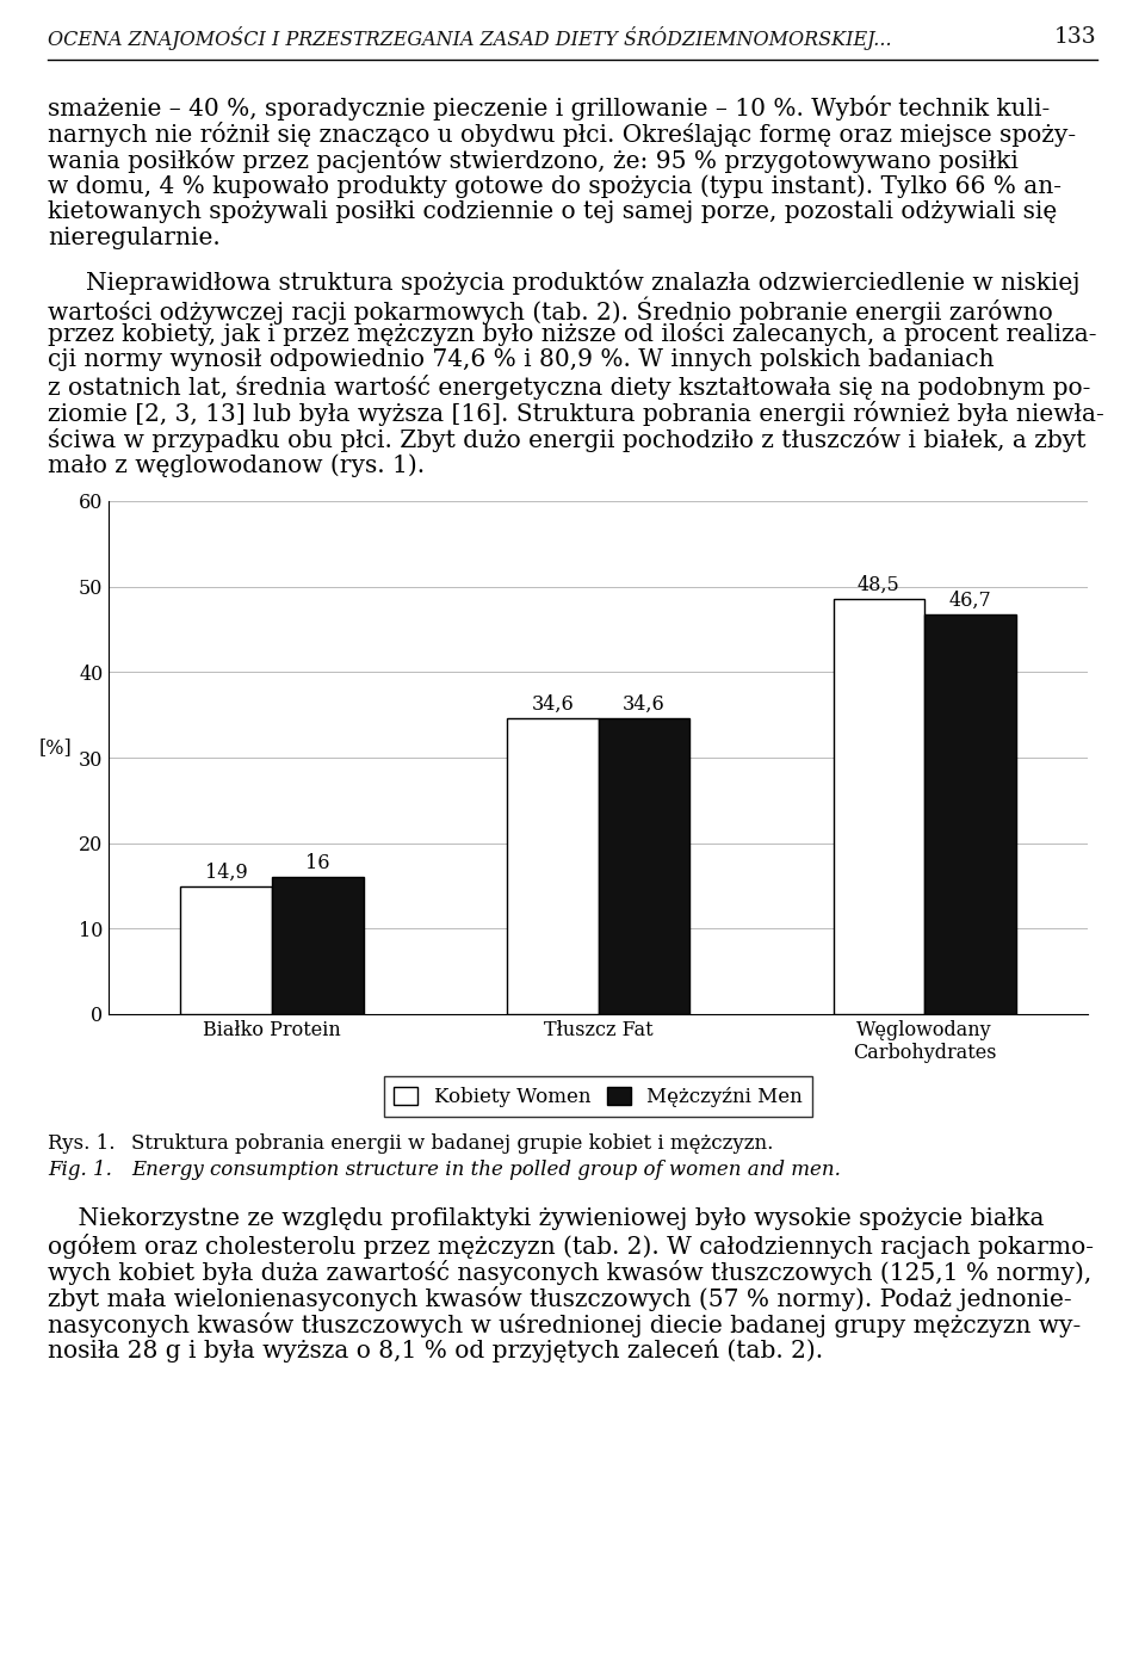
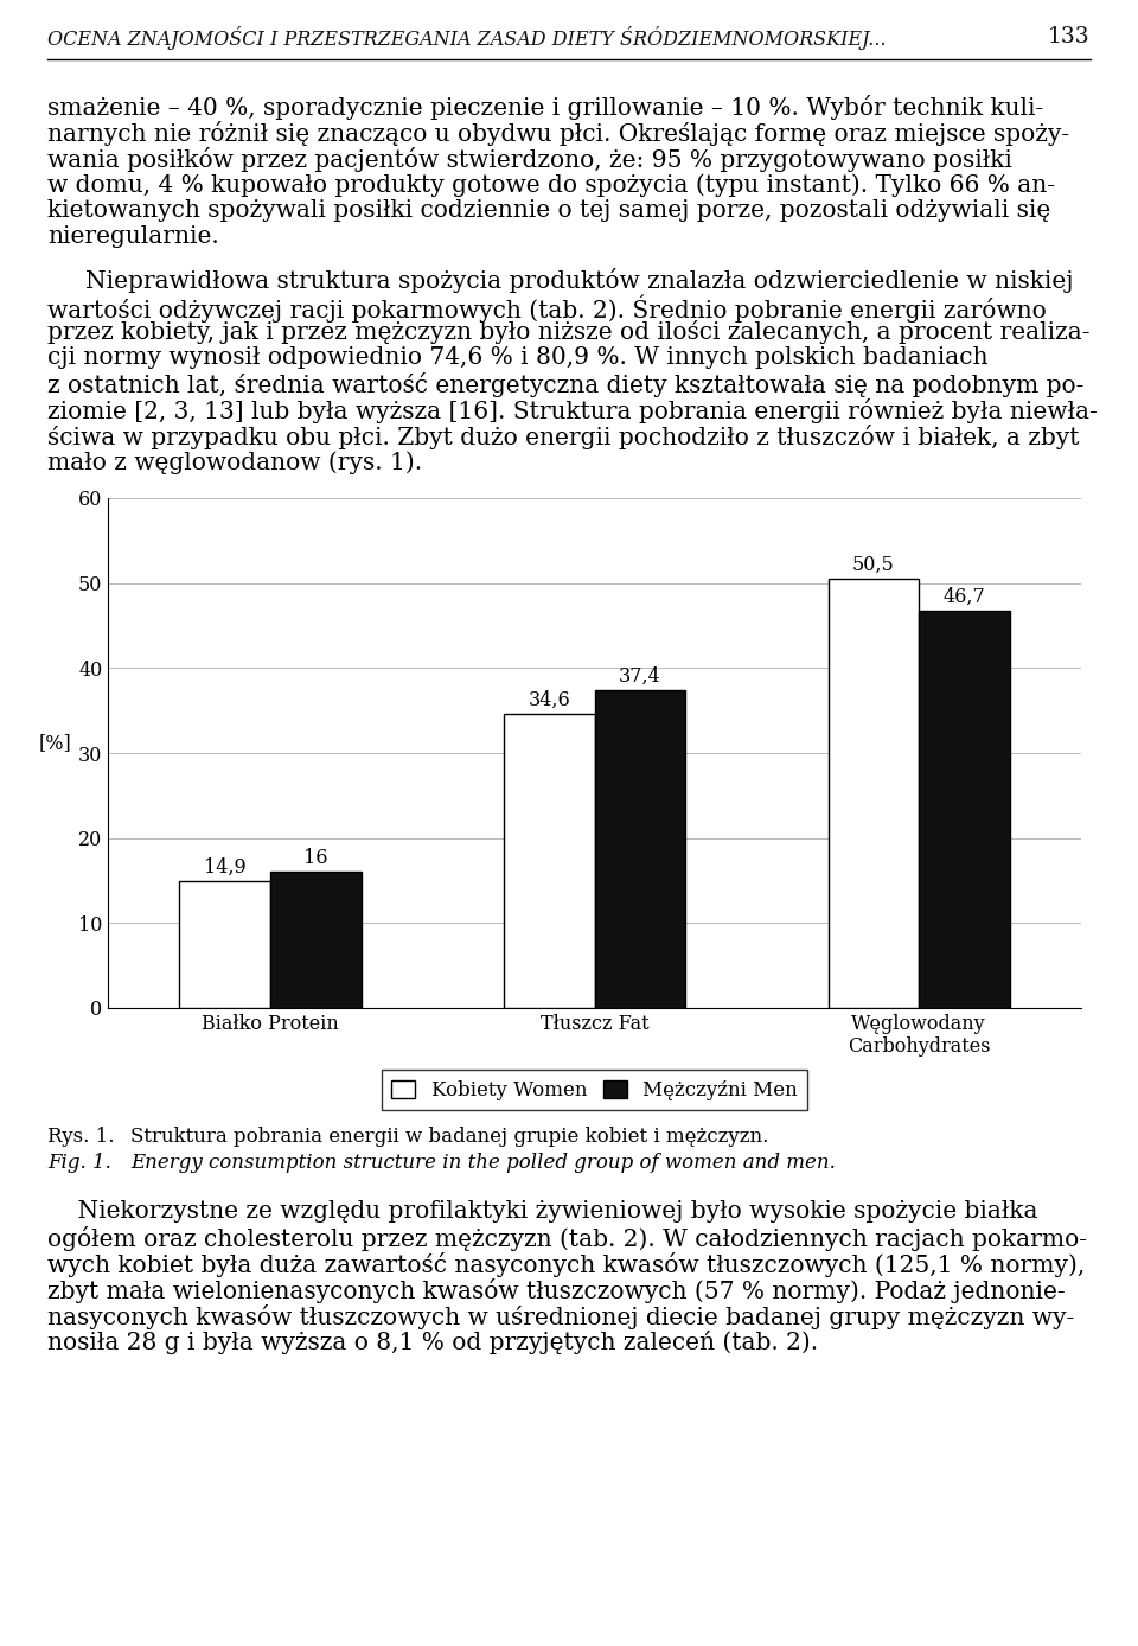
Mężczyźni Men/Tłuszcz Fat: 34,6 -> 37,4
Kobiety Women/Węglowodany Carbohydrates: 48,5 -> 50,5
